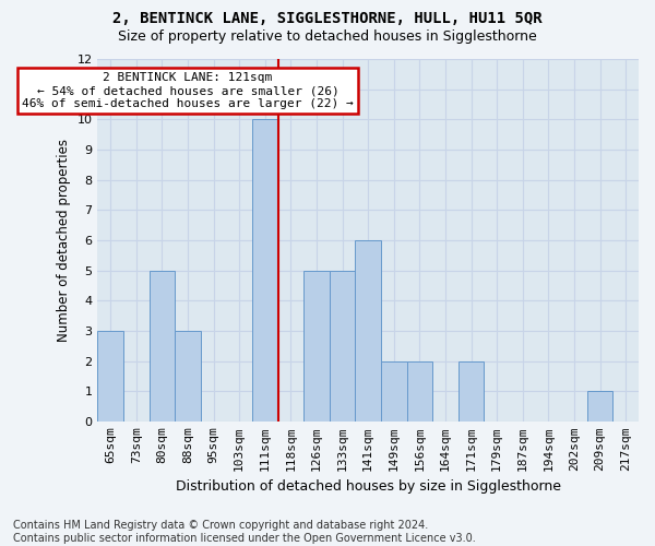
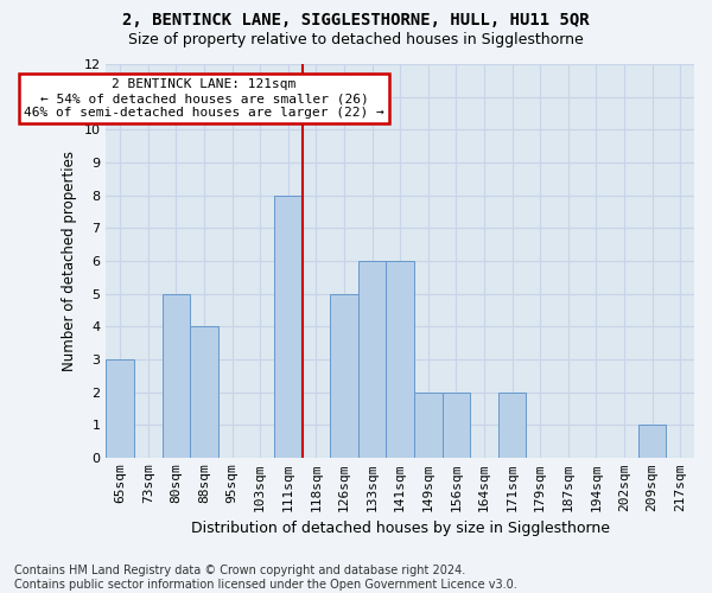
88sqm: 3 -> 4
111sqm: 10 -> 8
133sqm: 5 -> 6
